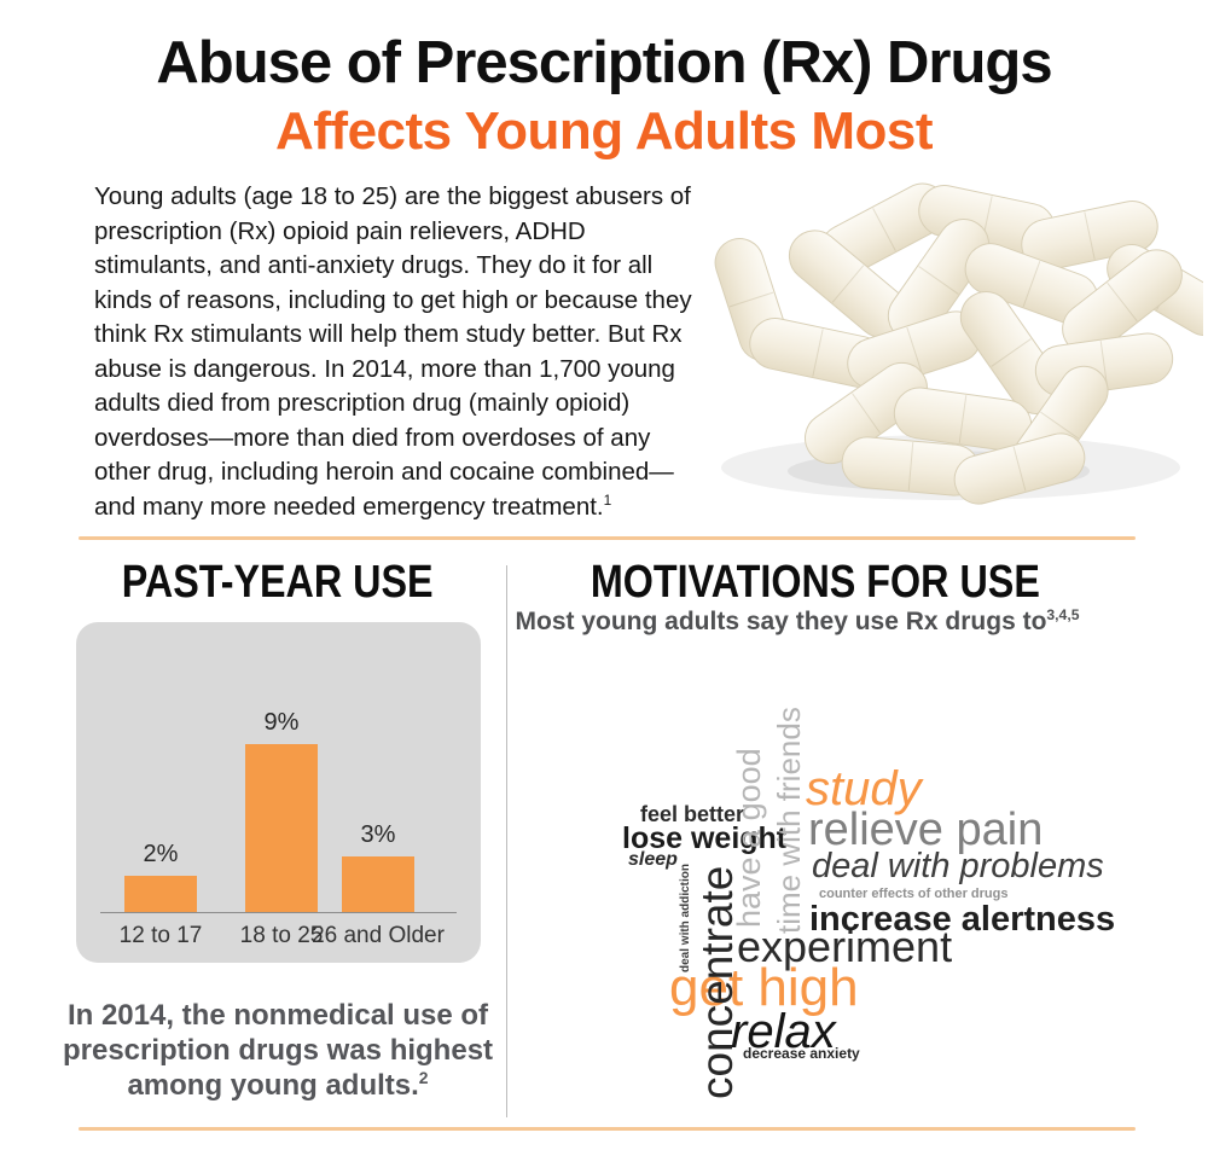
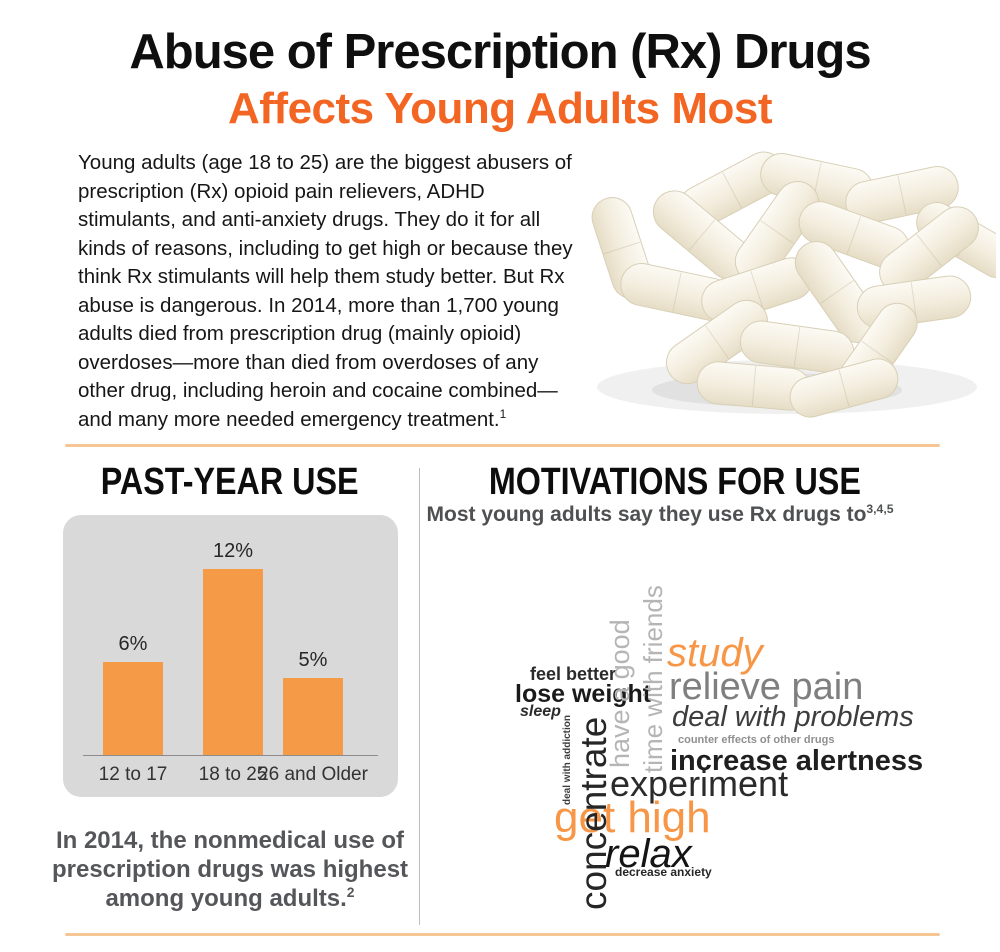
12 to 17: 2% -> 6%
18 to 25: 9% -> 12%
26 and Older: 3% -> 5%
